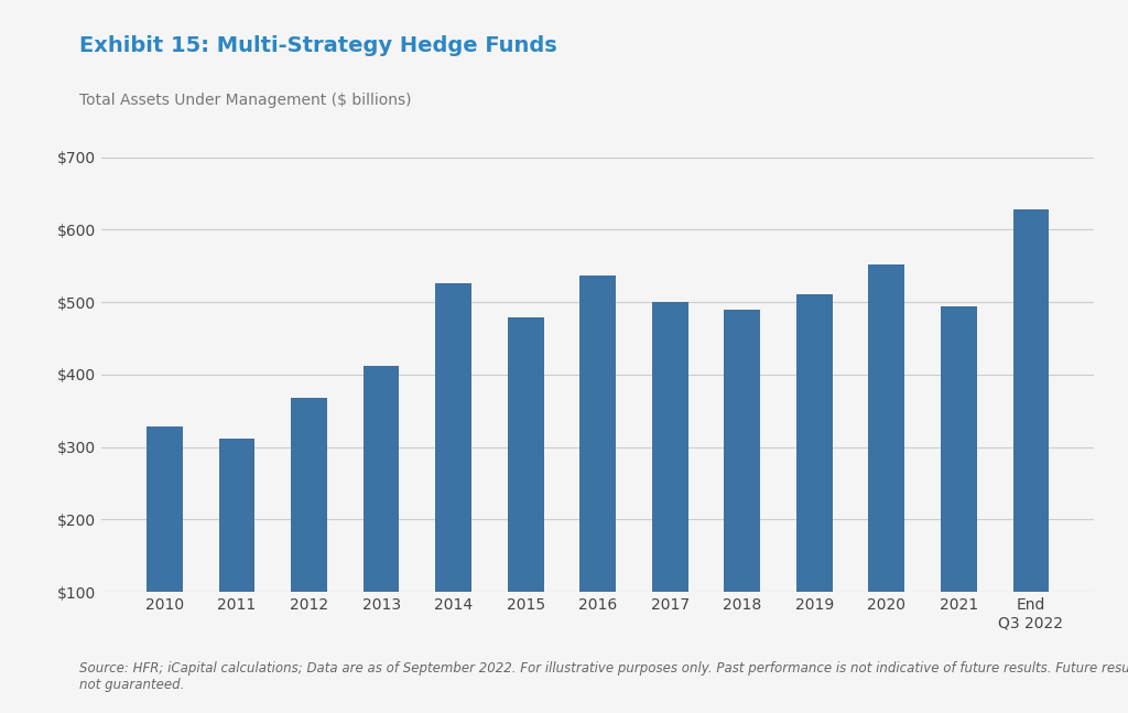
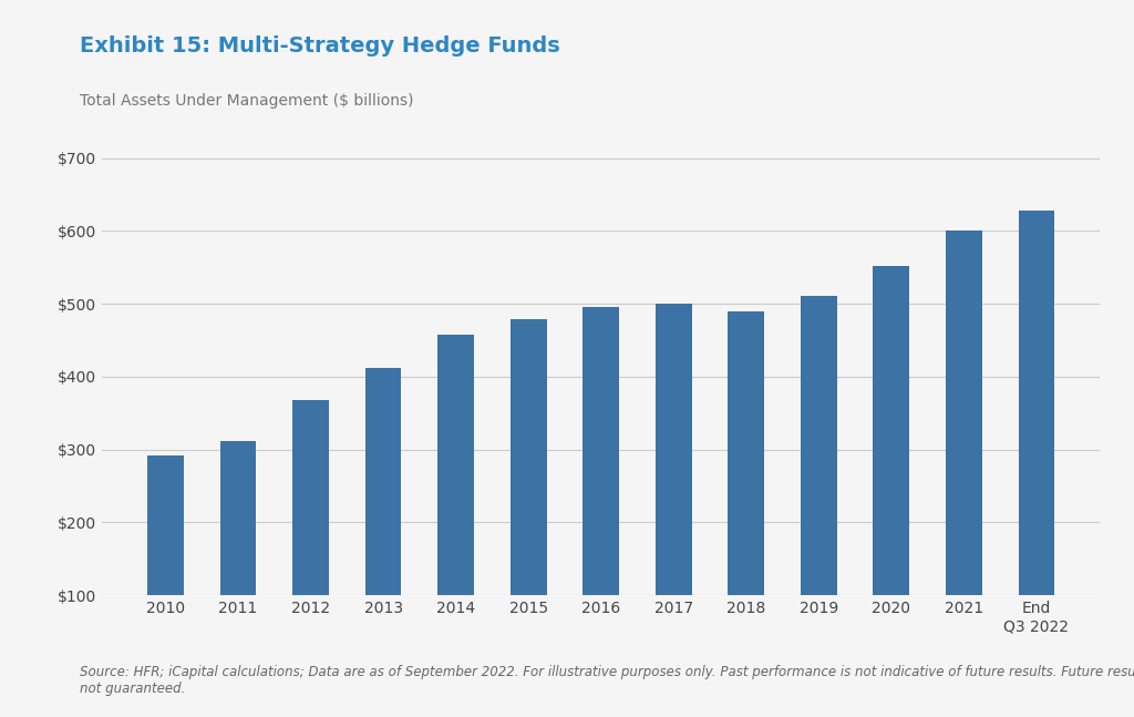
2010: $328 -> $292
2014: $526 -> $458
2016: $536 -> $496
2021: $494 -> $600
